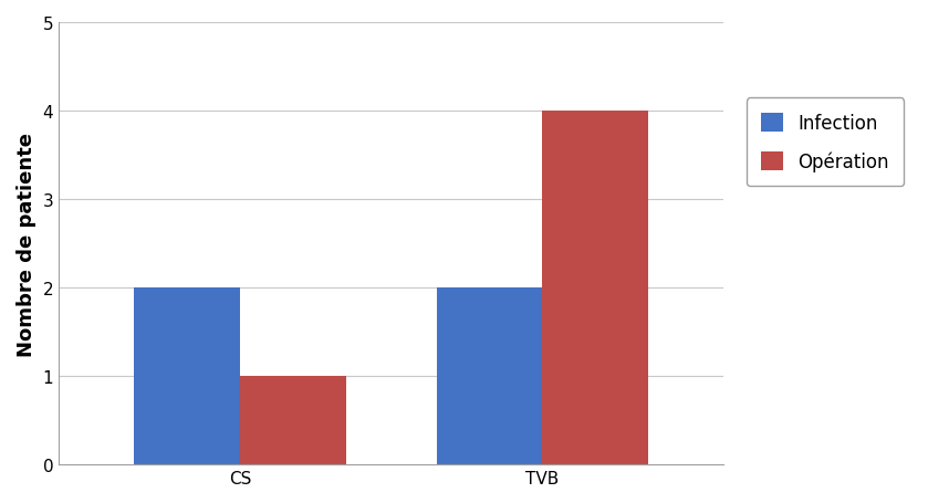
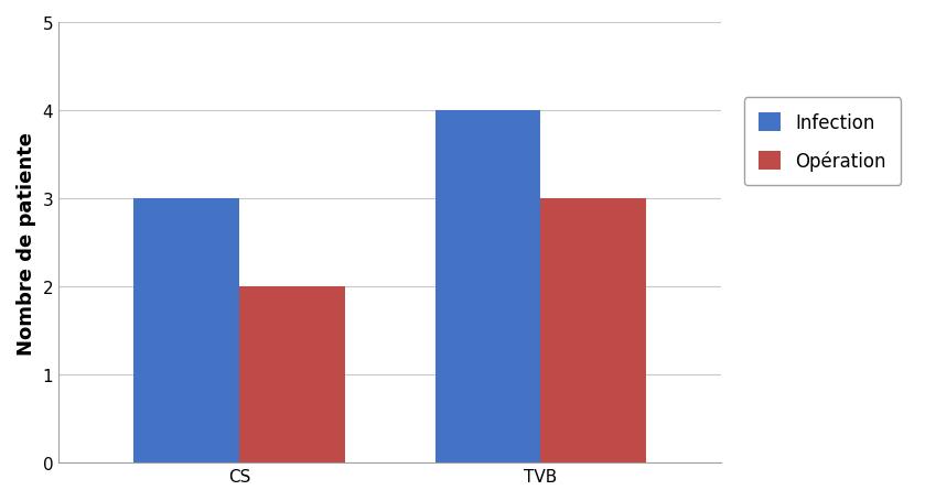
Infection/CS: 2 -> 3
Opération/CS: 1 -> 2
Infection/TVB: 2 -> 4
Opération/TVB: 4 -> 3
